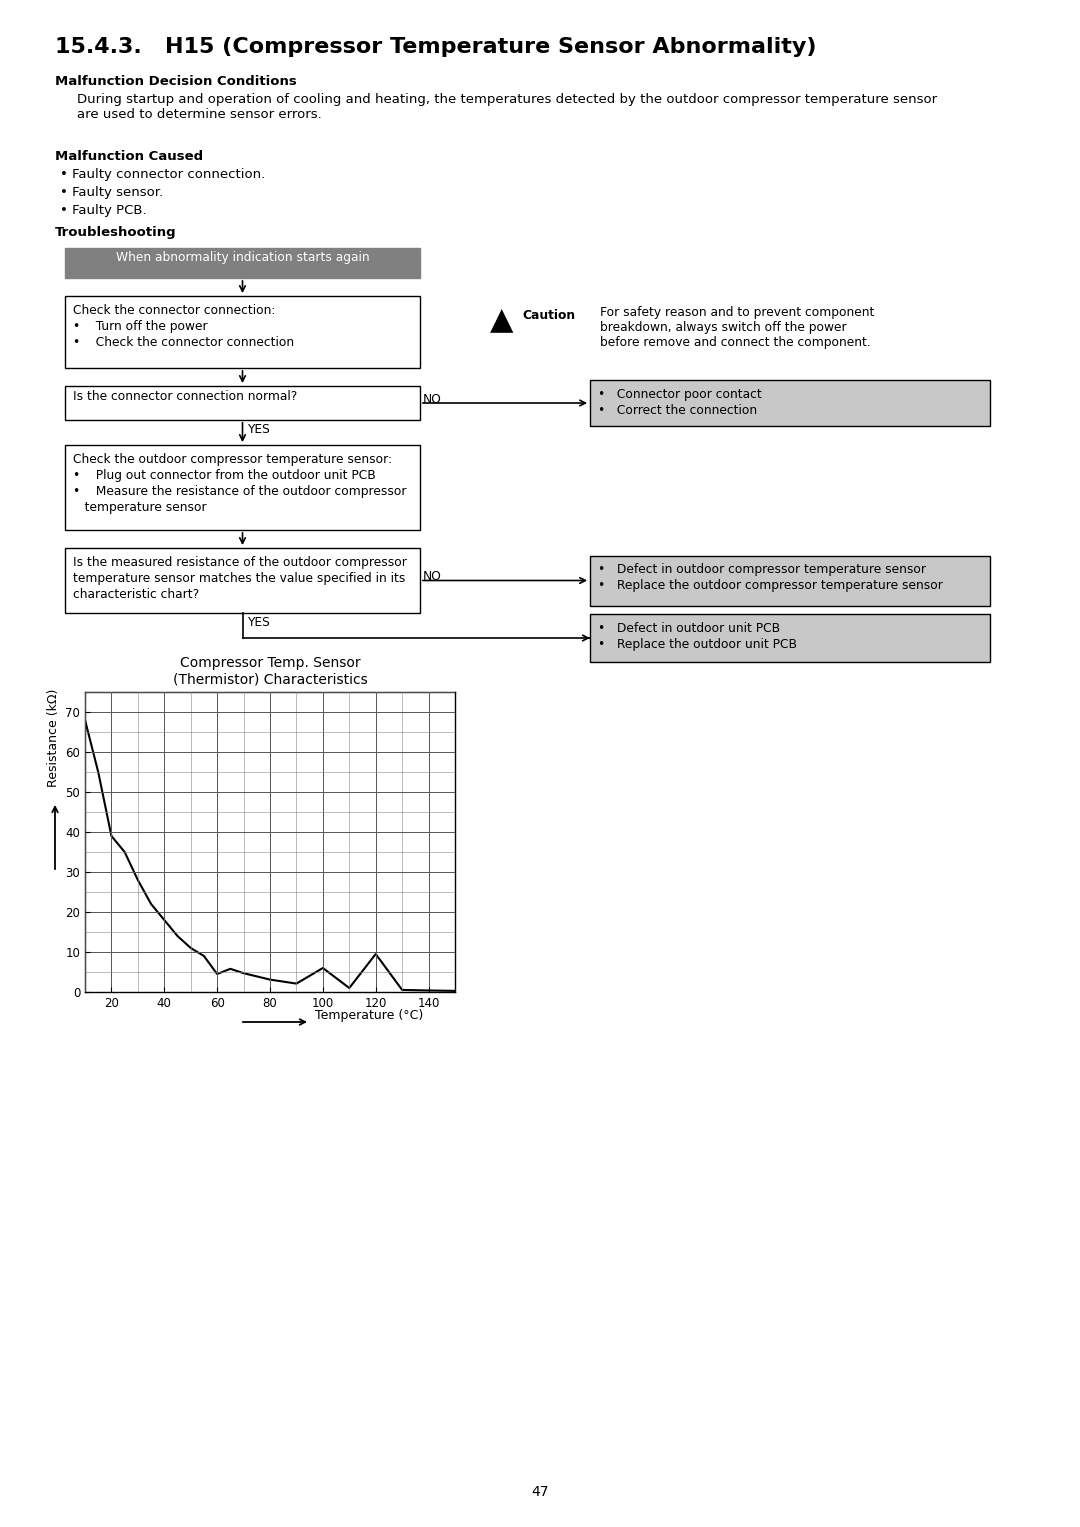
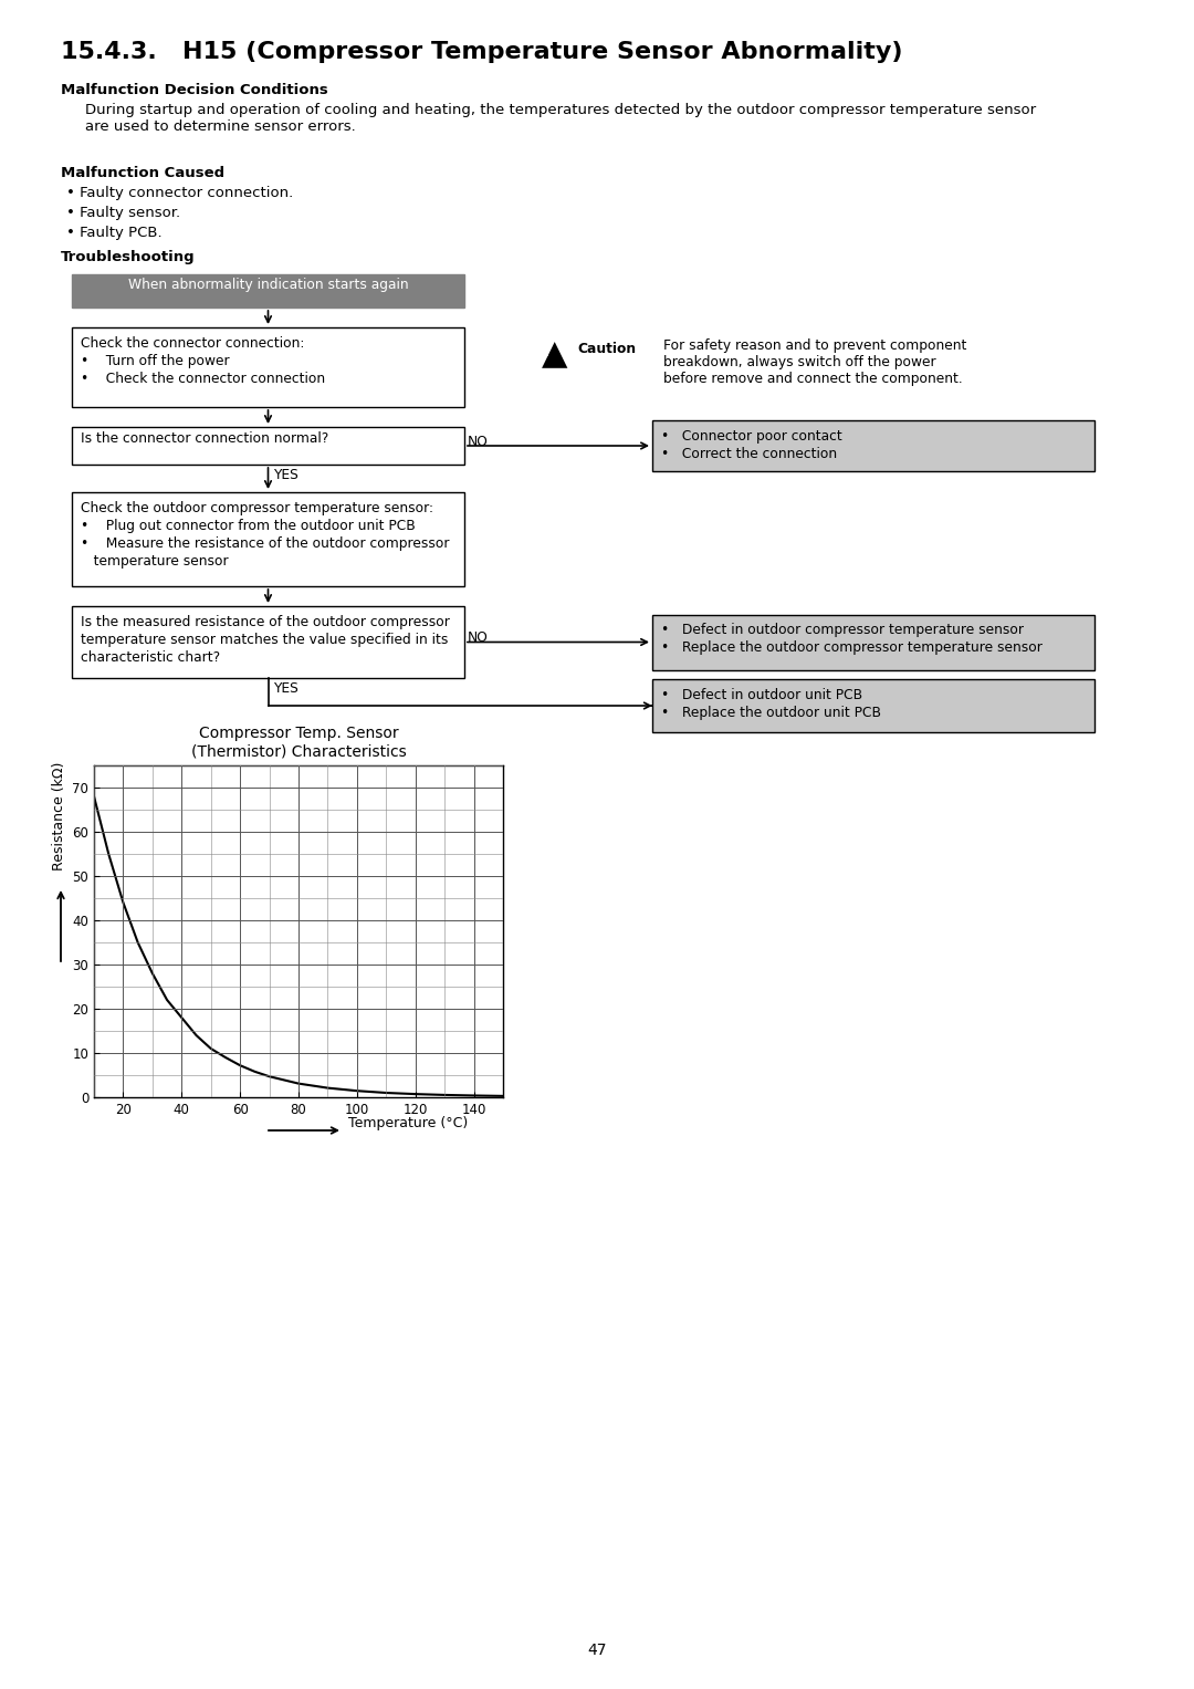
20: 39.0 -> 44.0
60: 4.5 -> 7.2
100: 6.0 -> 1.4
120: 9.5 -> 0.7
